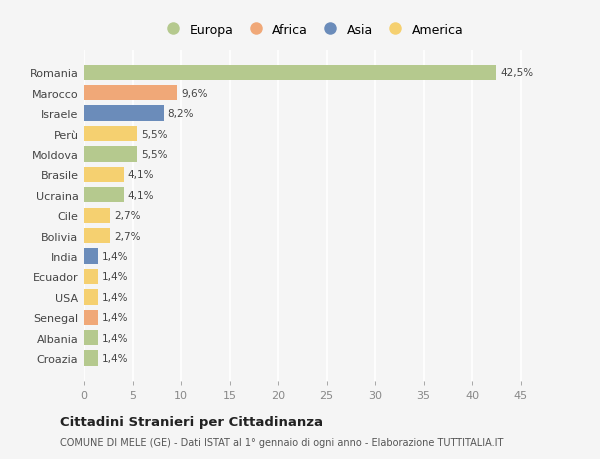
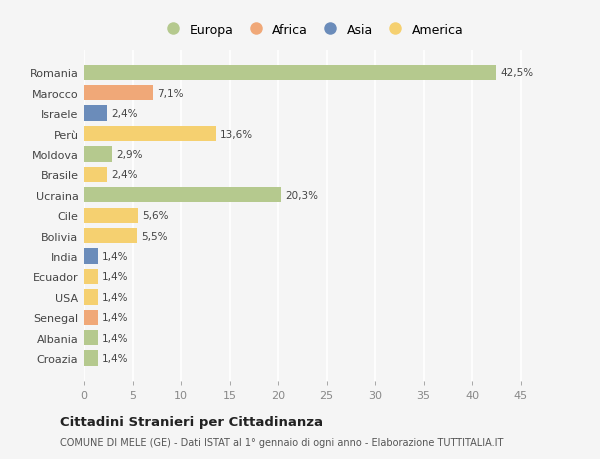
Marocco: 9,6% -> 7,1%
Israele: 8,2% -> 2,4%
Perù: 5,5% -> 13,6%
Moldova: 5,5% -> 2,9%
Brasile: 4,1% -> 2,4%
Ucraina: 4,1% -> 20,3%
Cile: 2,7% -> 5,6%
Bolivia: 2,7% -> 5,5%
